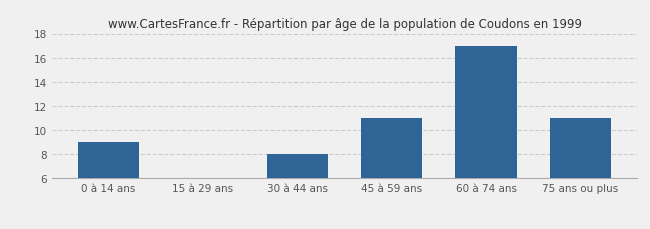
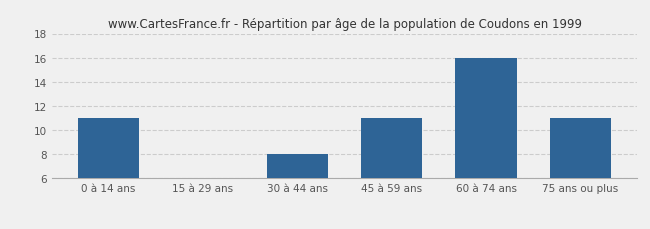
0 à 14 ans: 9 -> 11
60 à 74 ans: 17 -> 16
